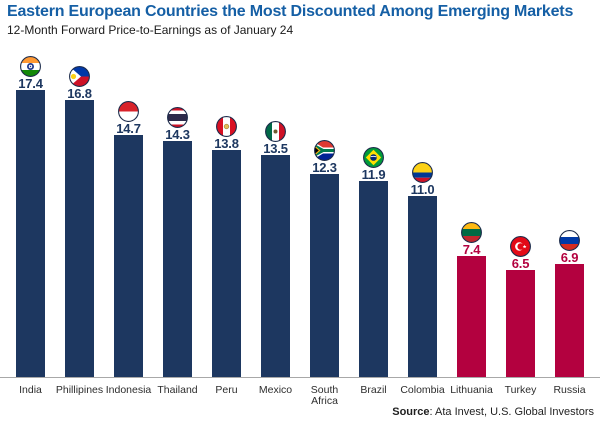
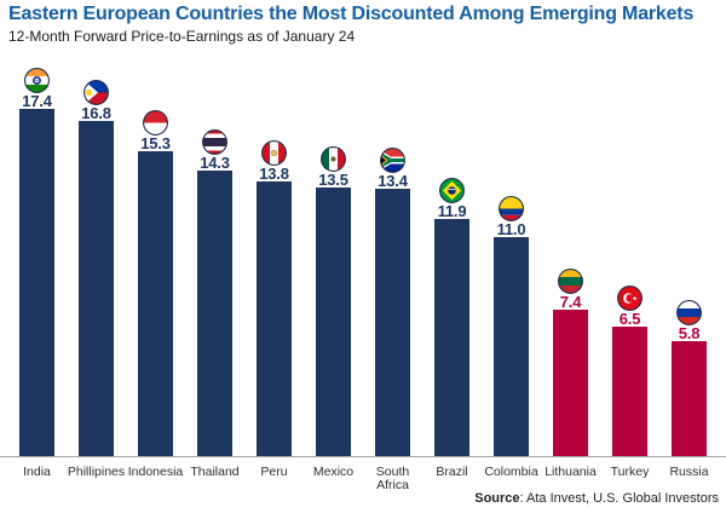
Indonesia: 14.7 -> 15.3
South Africa: 12.3 -> 13.4
Russia: 6.9 -> 5.8
